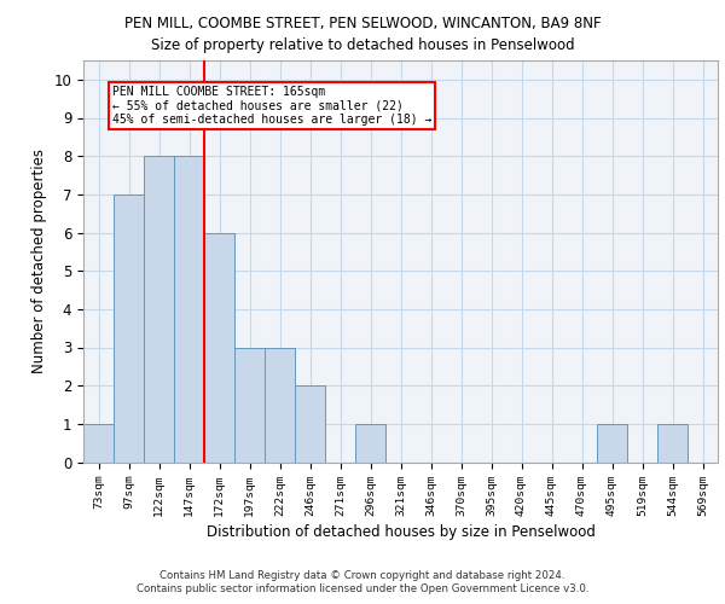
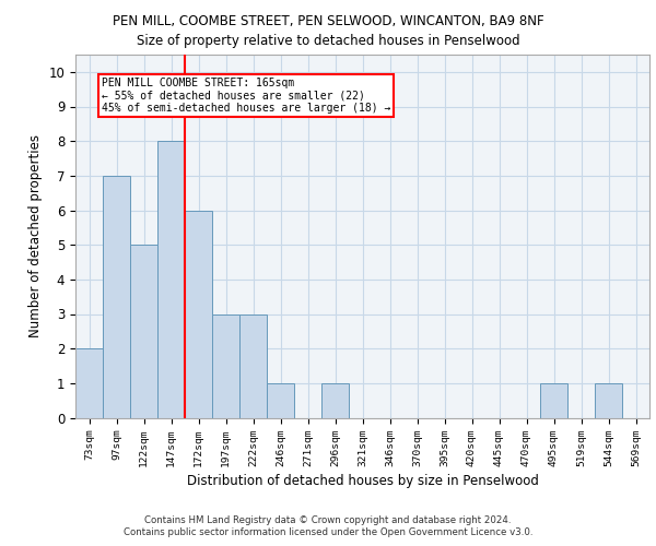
73sqm: 1 -> 2
122sqm: 8 -> 5
246sqm: 2 -> 1
